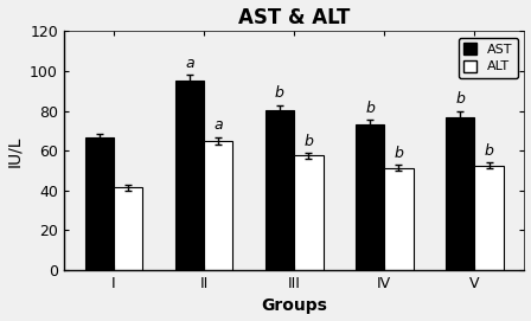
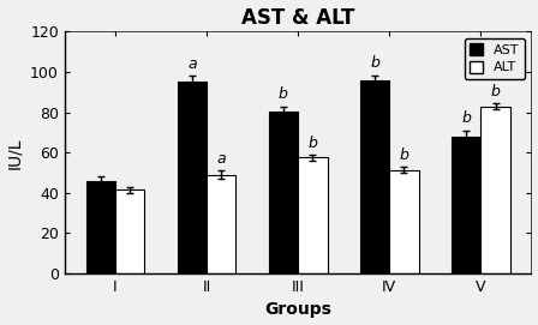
AST/I: 66 -> 46
ALT/II: 65 -> 49
AST/IV: 73 -> 96
AST/V: 77 -> 68
ALT/V: 52 -> 83
